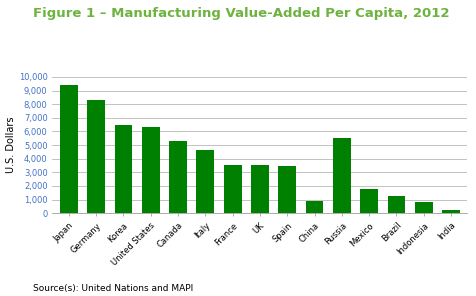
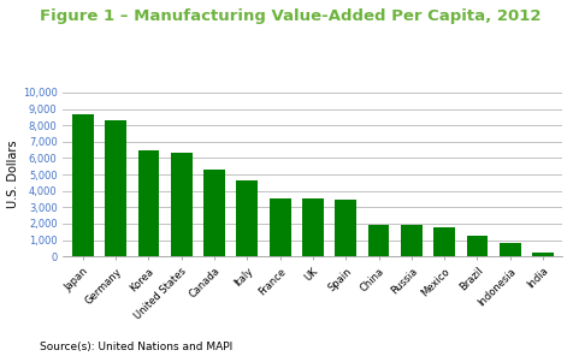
Japan: 9,400 -> 8,700
China: 900 -> 1,900
Russia: 5,500 -> 1,900
